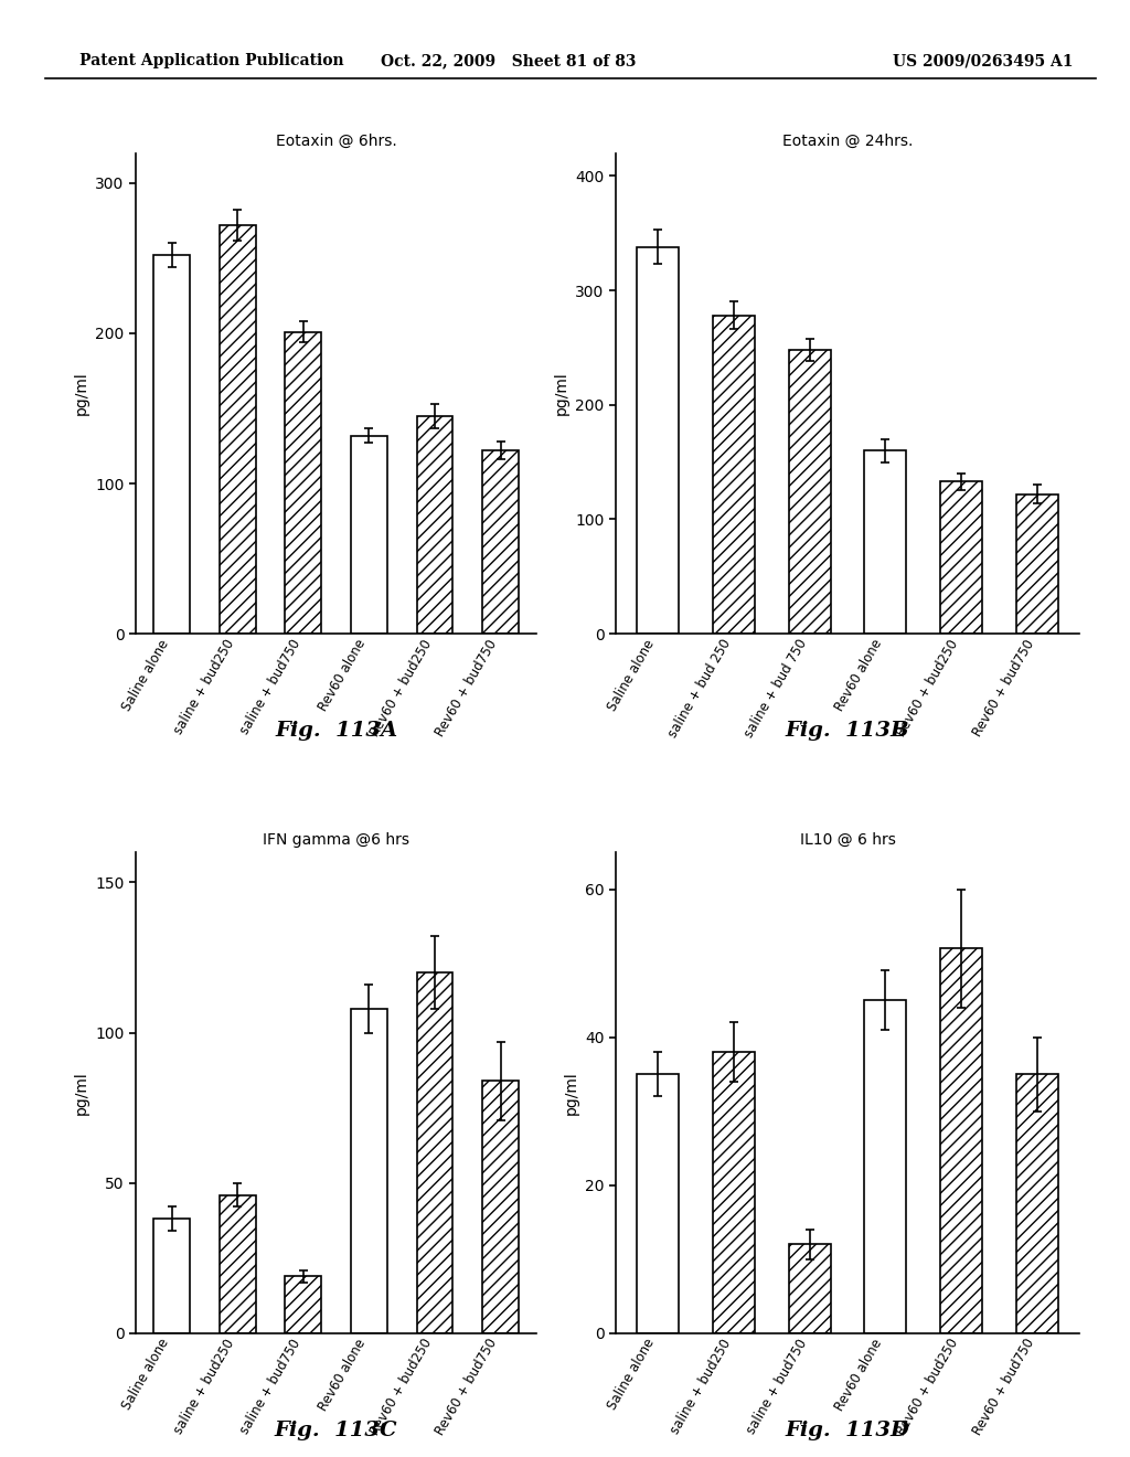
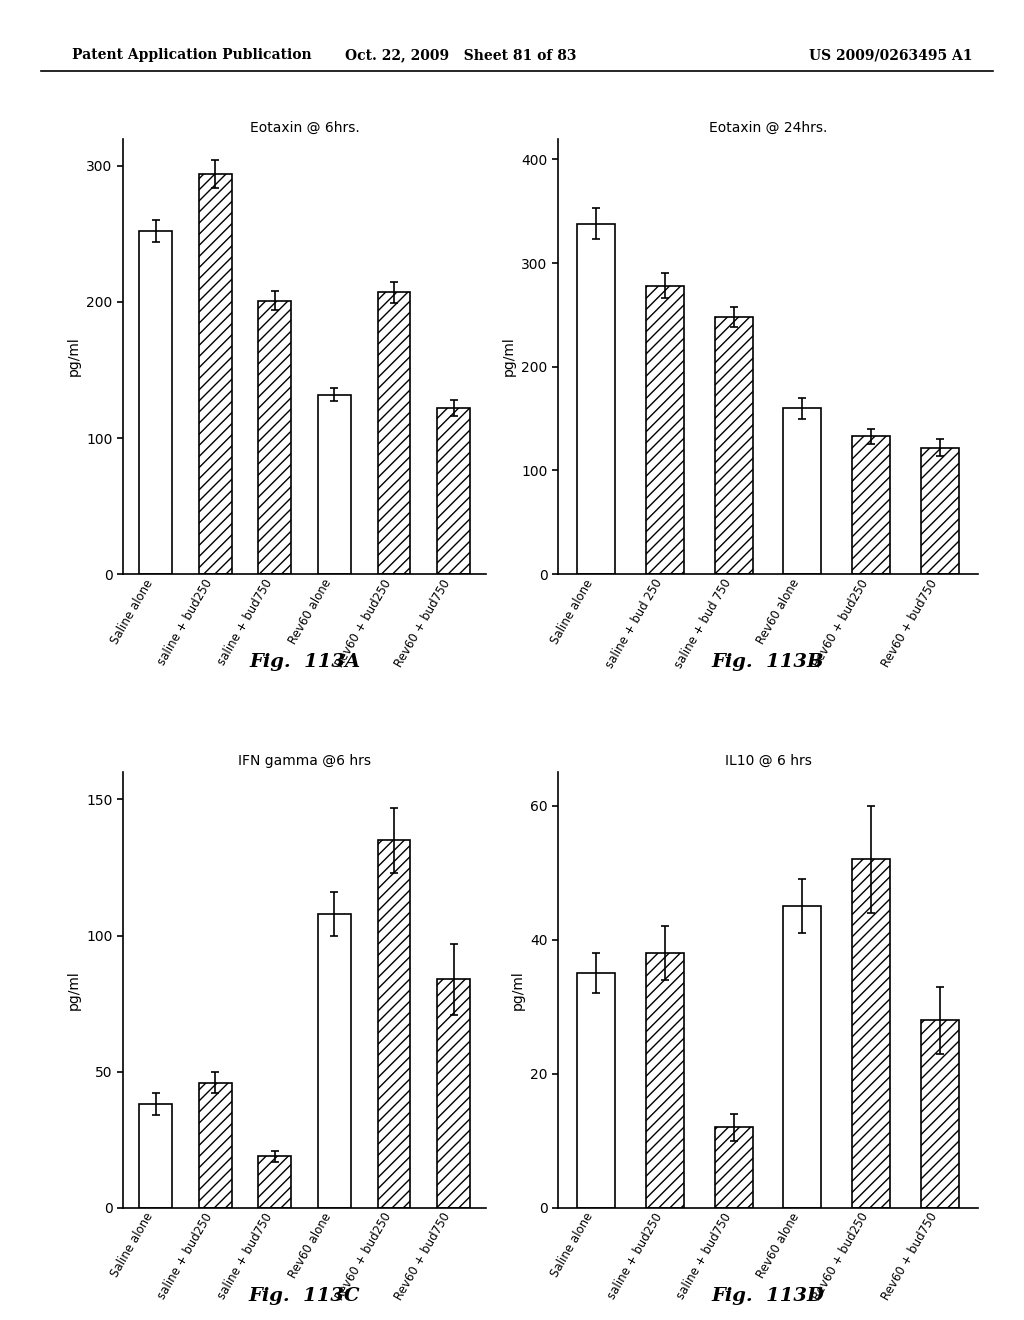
Eotaxin @ 6hrs./saline + bud250: 272 -> 294
Eotaxin @ 6hrs./Rev60 + bud250: 145 -> 207
IFN gamma @6 hrs/Rev60 + bud250: 120 -> 135
IL10 @ 6 hrs/Rev60 + bud750: 35 -> 28
